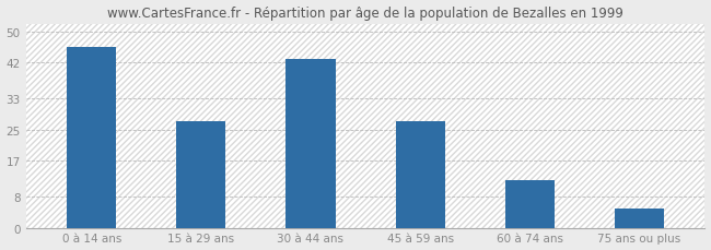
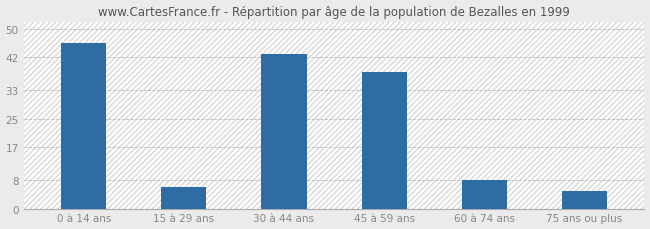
15 à 29 ans: 27 -> 6
45 à 59 ans: 27 -> 38
60 à 74 ans: 12 -> 8
